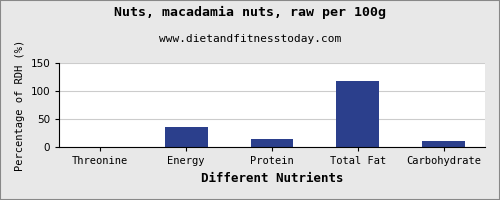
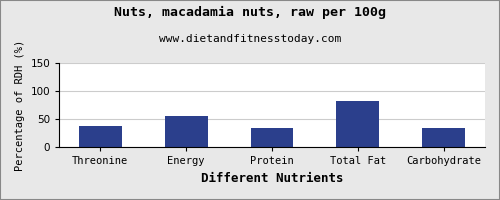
Threonine: 0 -> 38
Energy: 37 -> 56
Protein: 15 -> 34
Total Fat: 118 -> 82
Carbohydrate: 12 -> 34
